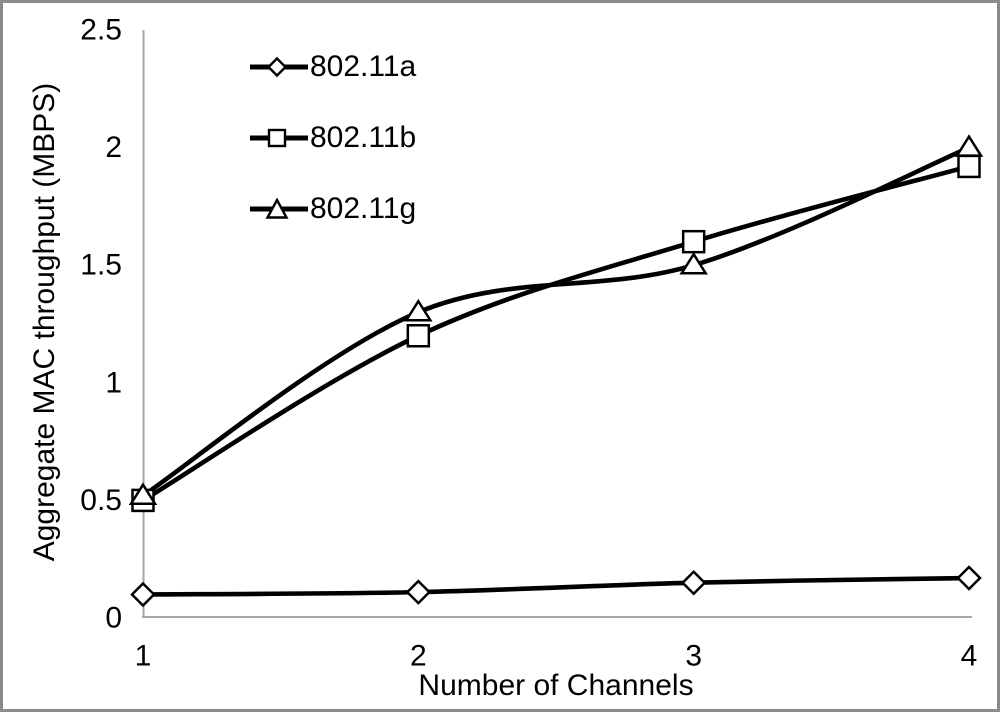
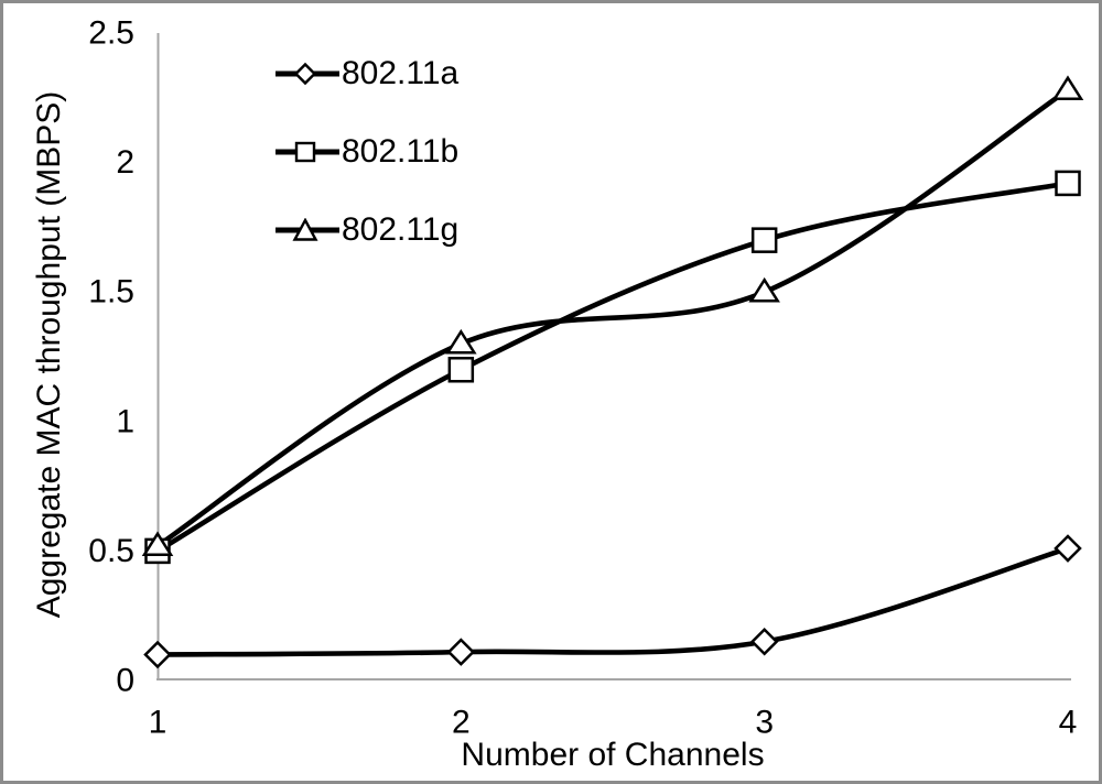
802.11b/3: 1.60 -> 1.70
802.11a/4: 0.17 -> 0.51
802.11g/4: 2.00 -> 2.28
